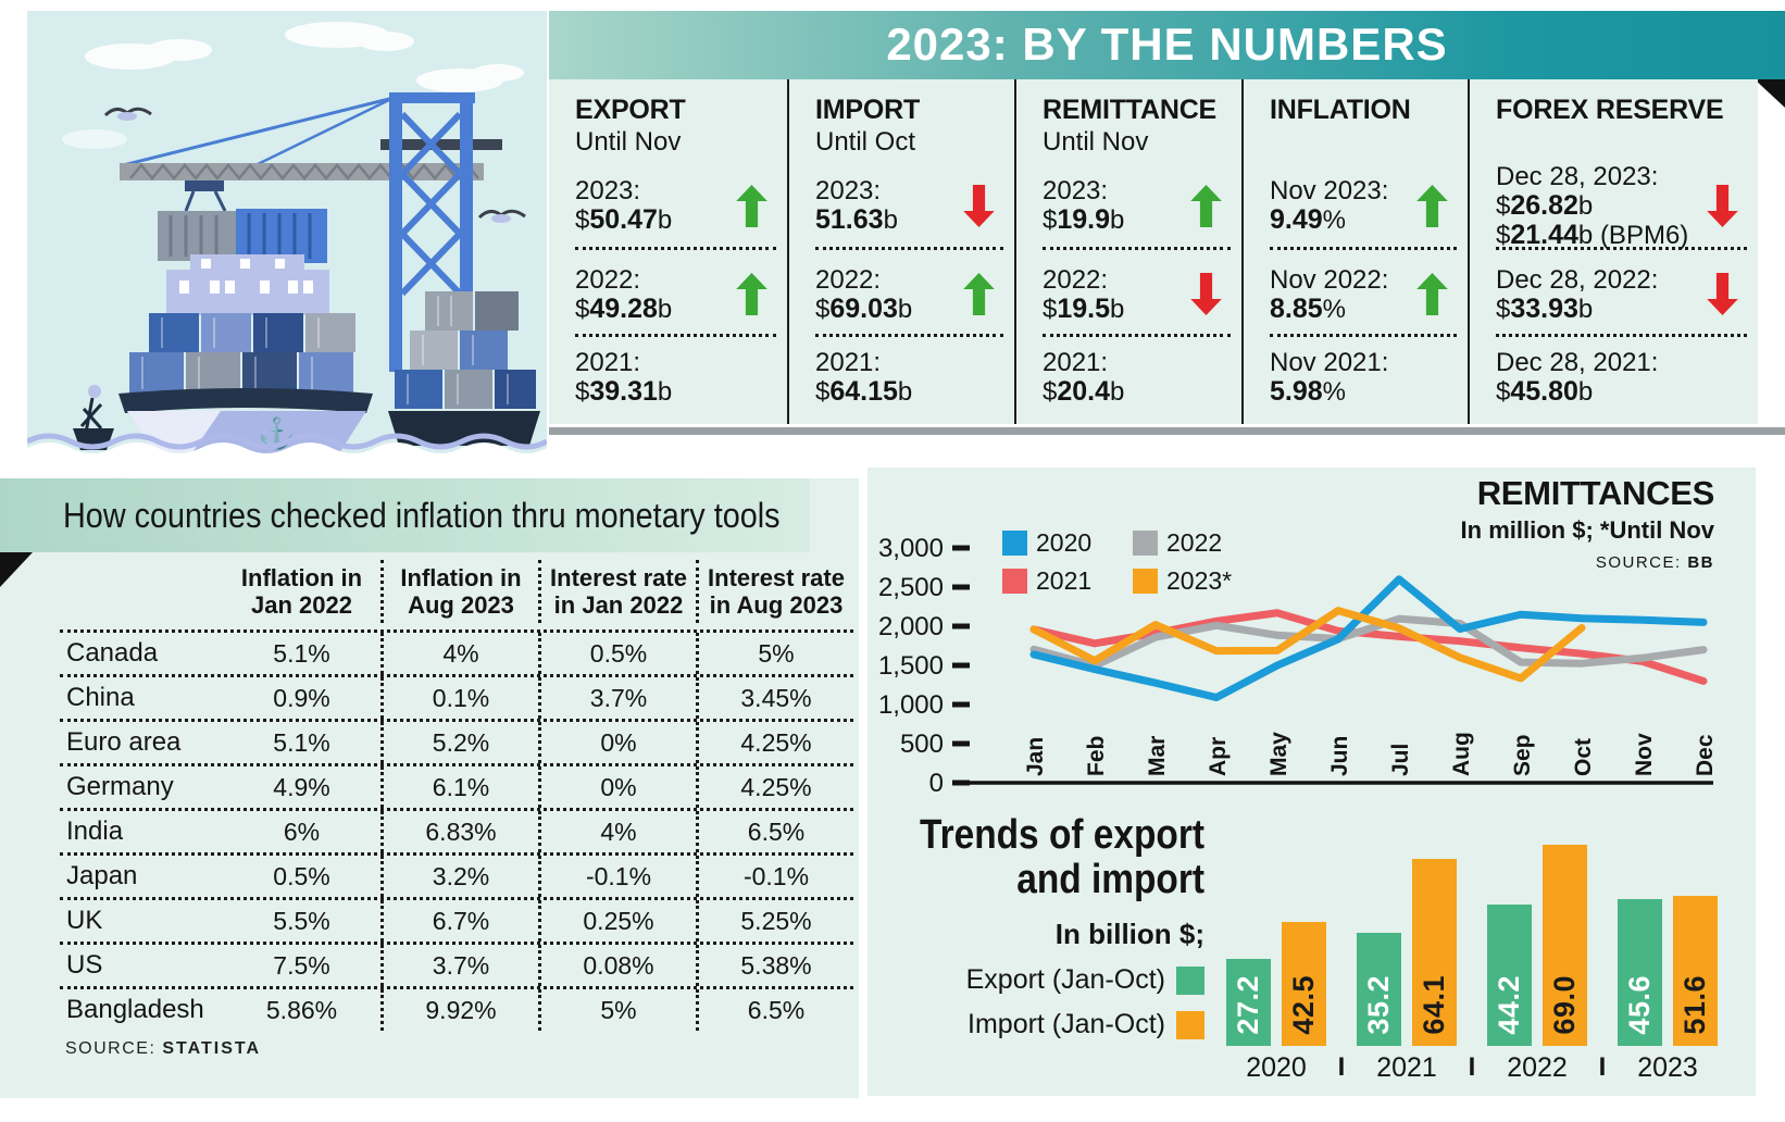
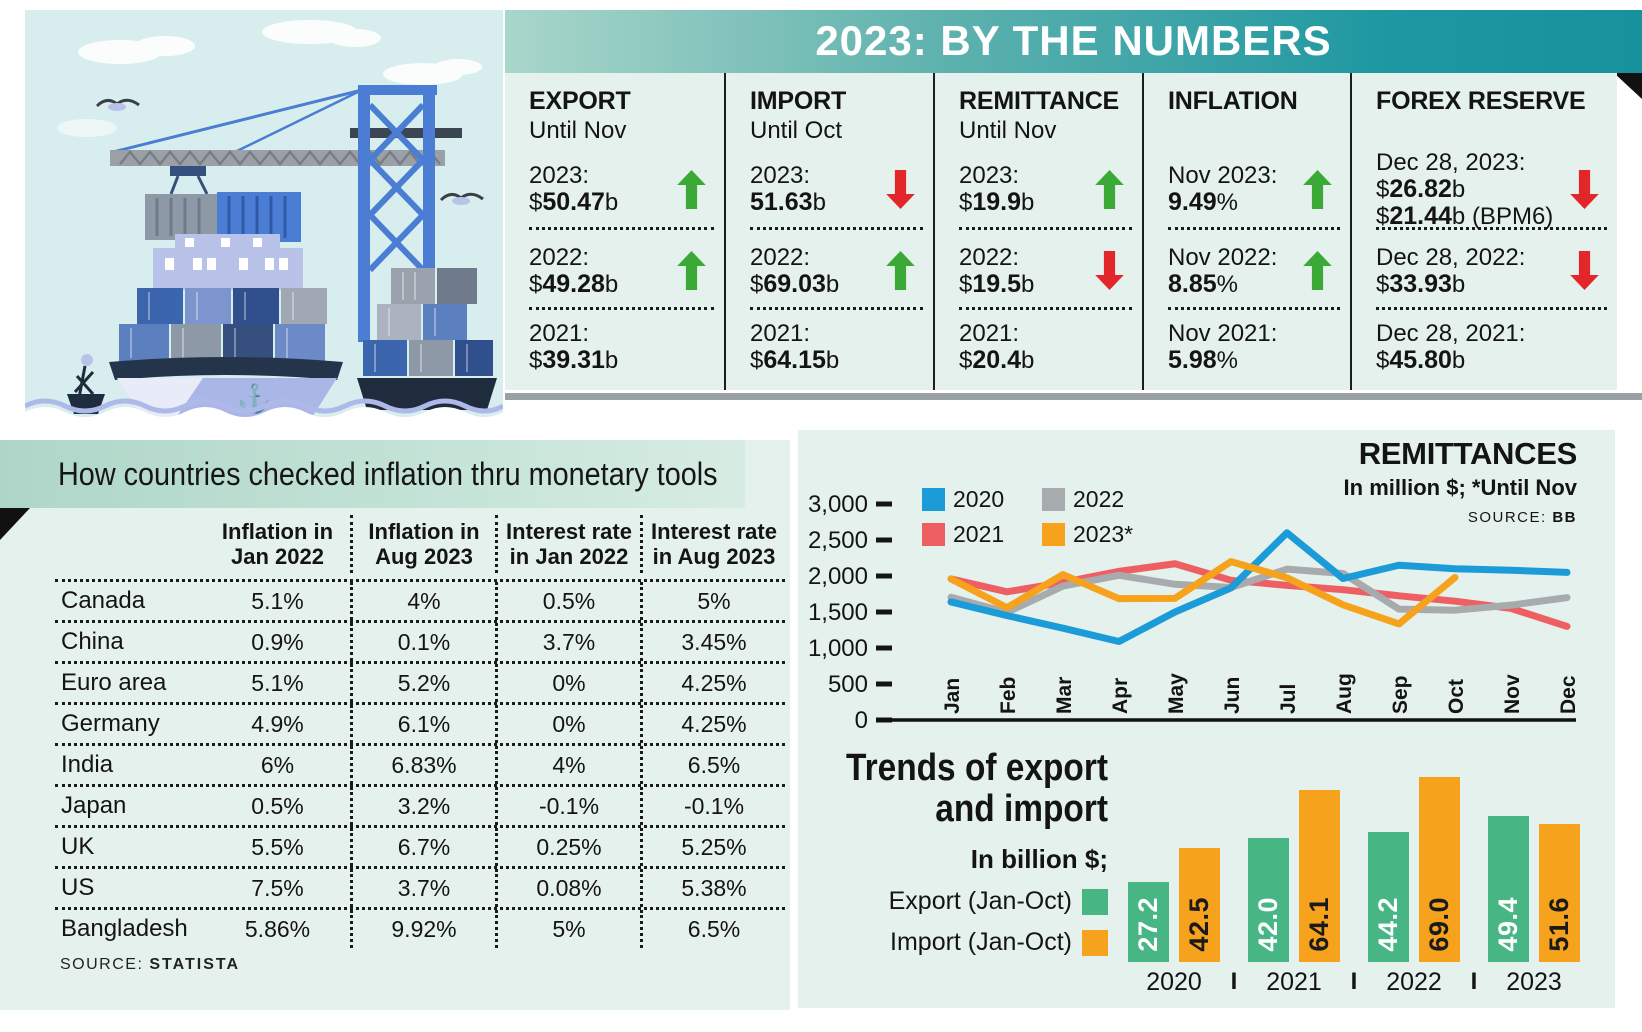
Trends of export and import/Export (Jan-Oct)/2021: 35.2 -> 42.0
Trends of export and import/Export (Jan-Oct)/2023: 45.6 -> 49.4
